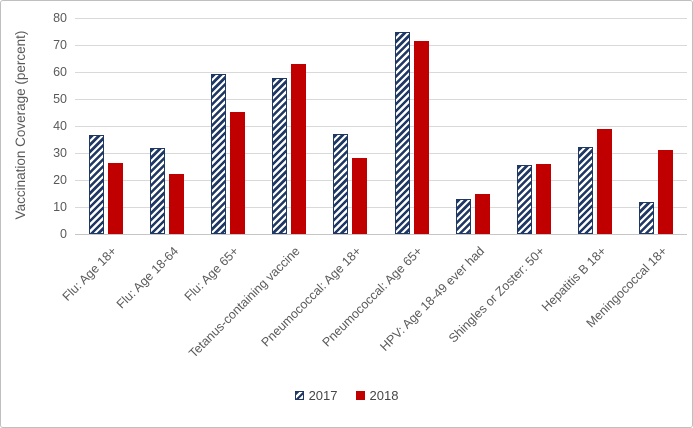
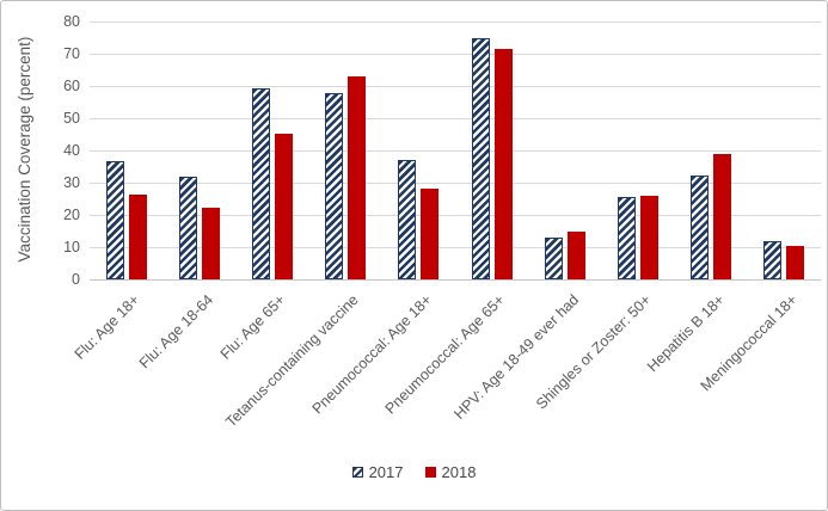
2018/Meningococcal 18+: 31 -> 10
